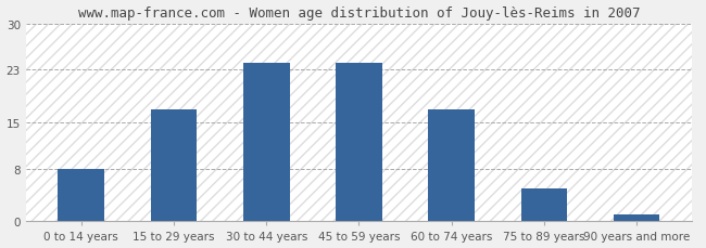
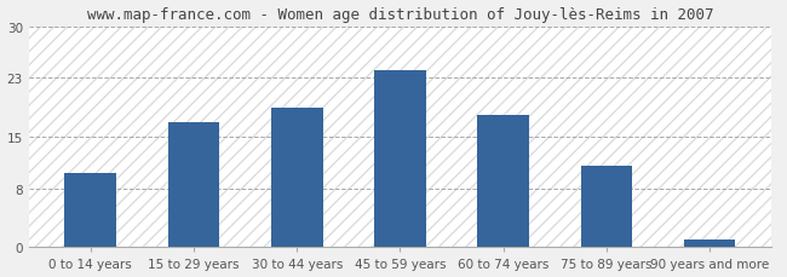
0 to 14 years: 8 -> 10
30 to 44 years: 24 -> 19
60 to 74 years: 17 -> 18
75 to 89 years: 5 -> 11
